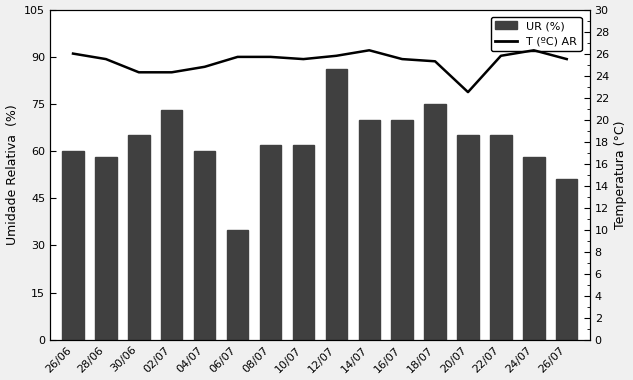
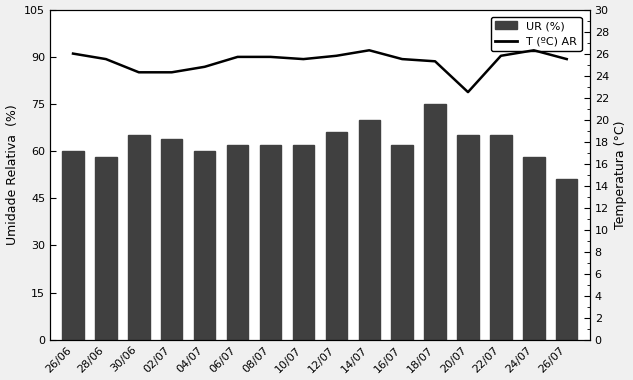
UR (%)/02/07: 73 -> 64
UR (%)/06/07: 35 -> 62
UR (%)/12/07: 86 -> 66
UR (%)/16/07: 70 -> 62
